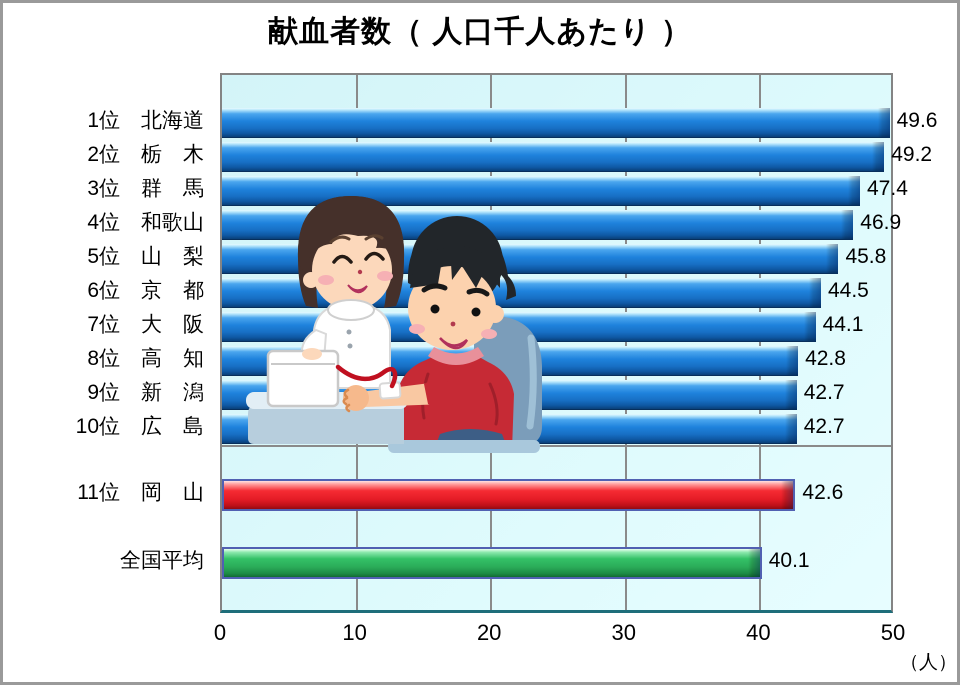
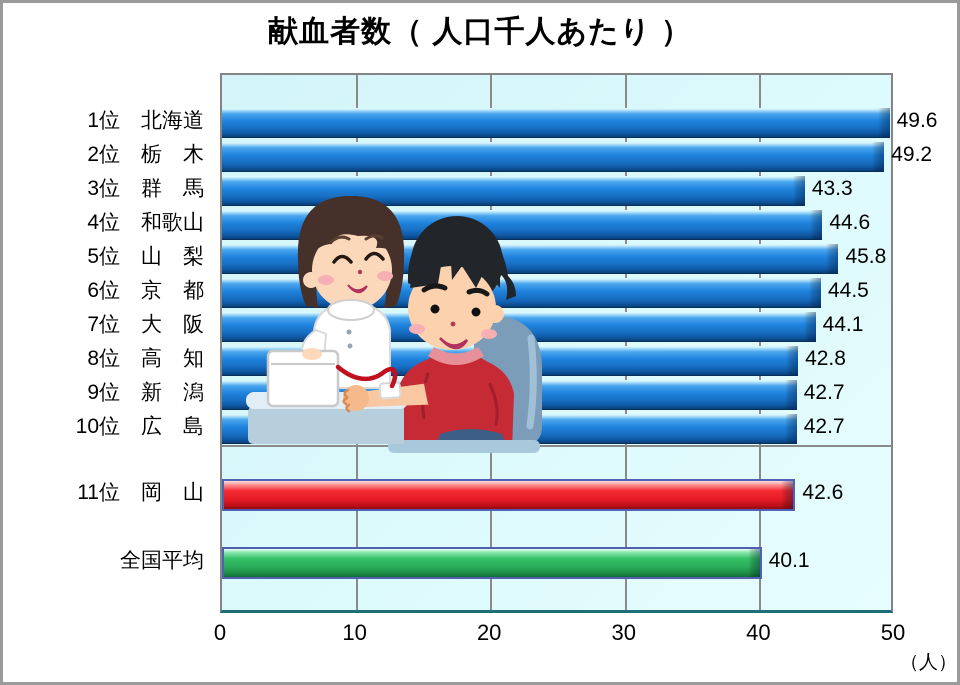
3位 群 馬: 47.4 -> 43.3
4位 和歌山: 46.9 -> 44.6
